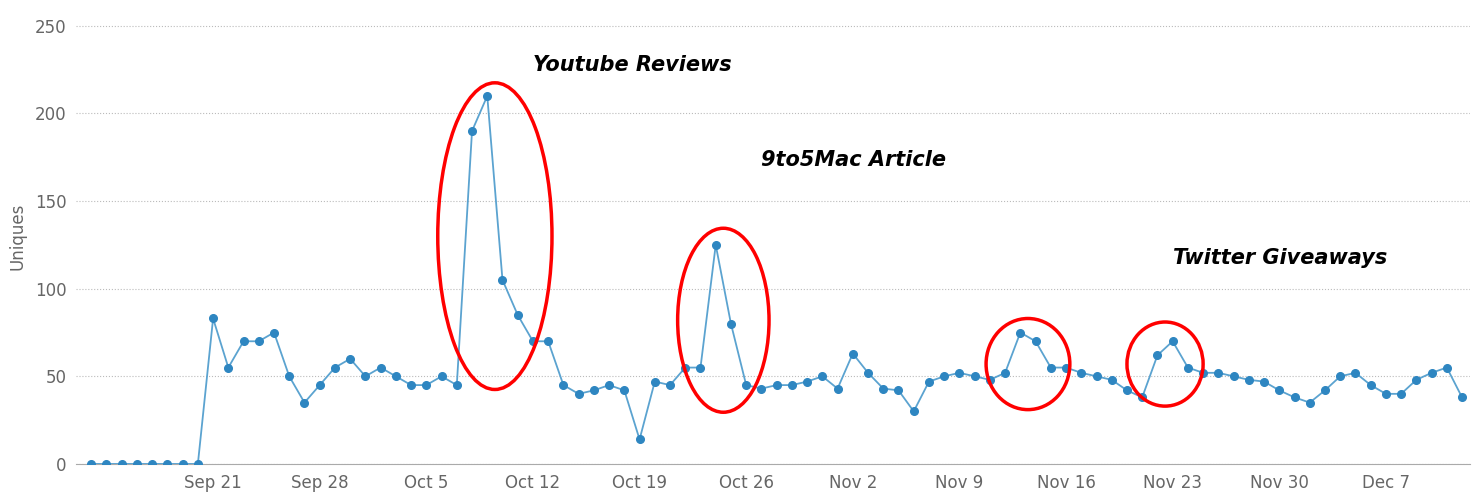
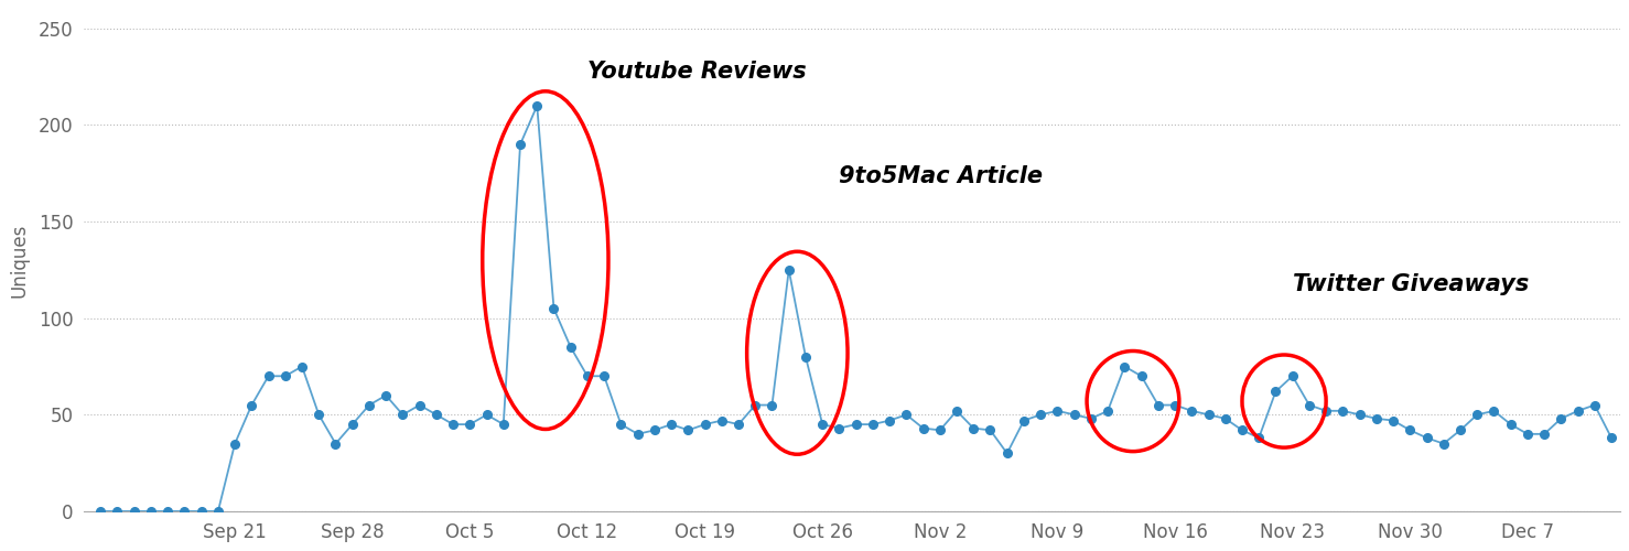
Sep 21: 83 -> 35
Oct 19: 14 -> 45
Nov 2: 63 -> 42
